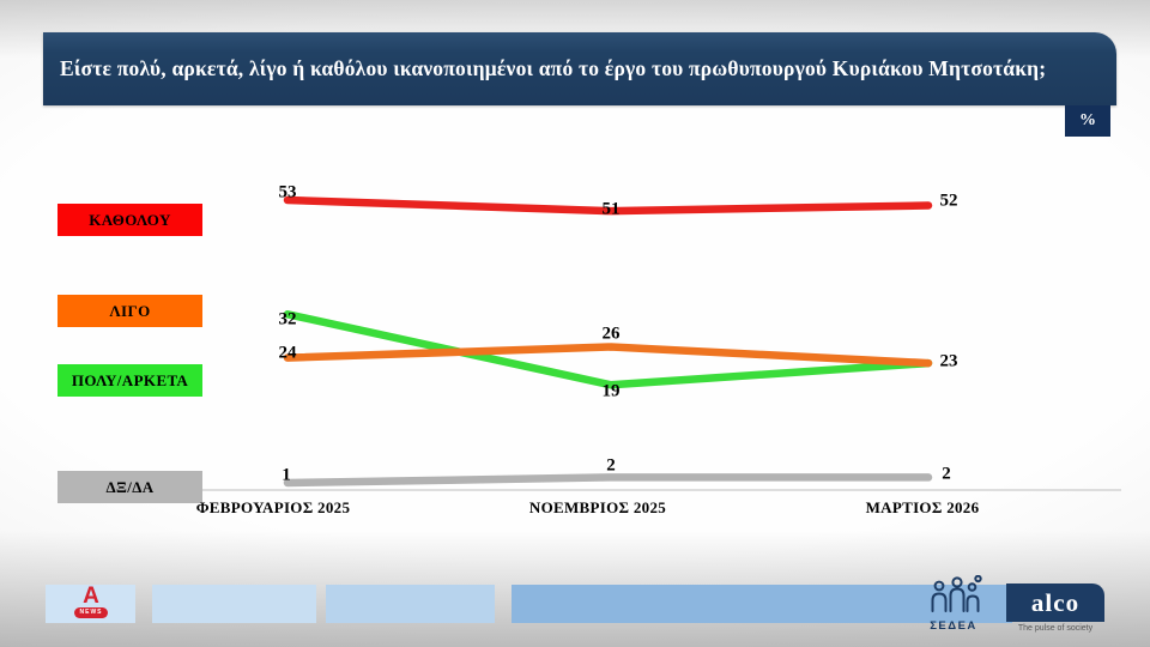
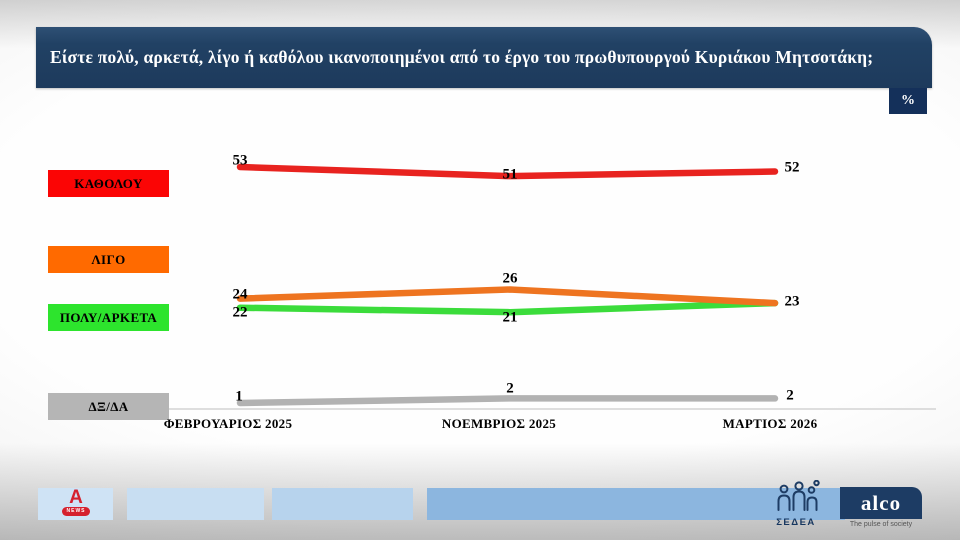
ΠΟΛΥ/ΑΡΚΕΤΑ/ΦΕΒΡΟΥΑΡΙΟΣ 2025: 32 -> 22
ΠΟΛΥ/ΑΡΚΕΤΑ/ΝΟΕΜΒΡΙΟΣ 2025: 19 -> 21
